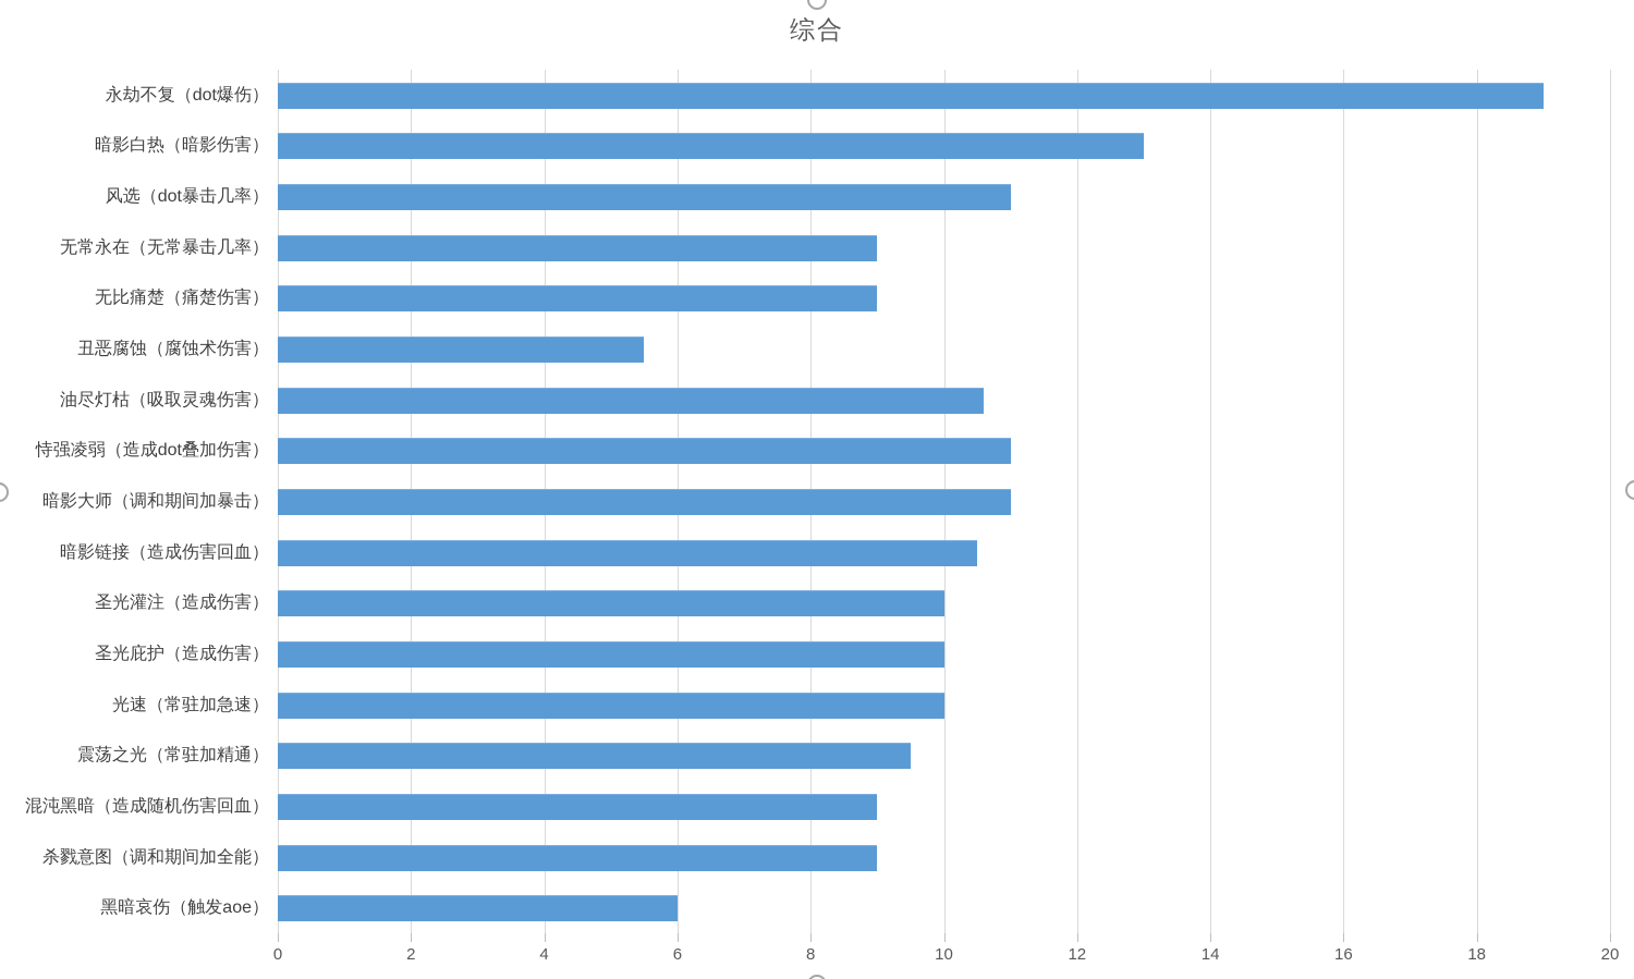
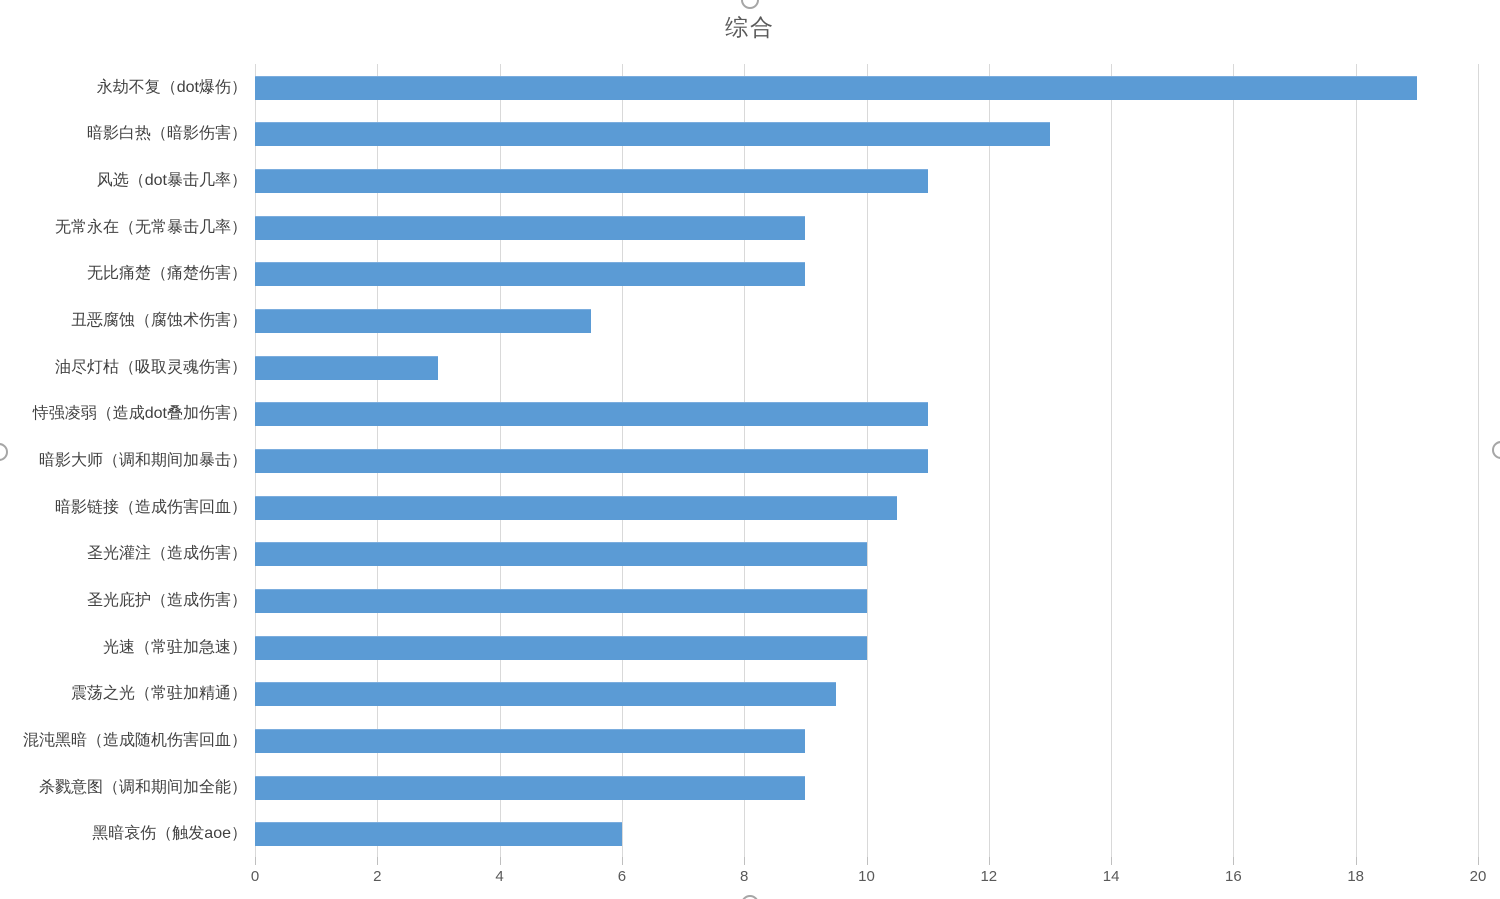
油尽灯枯（吸取灵魂伤害）: 10.6 -> 3.0
